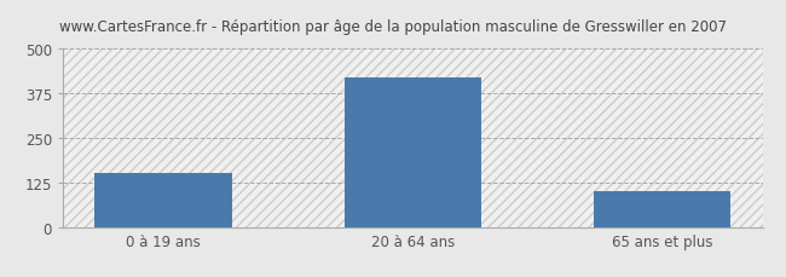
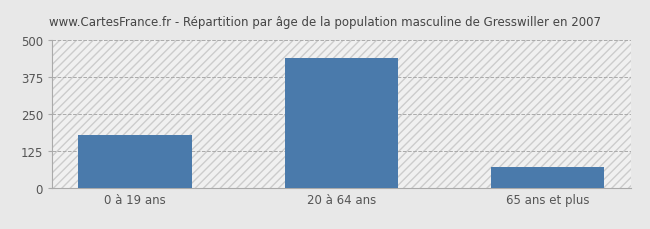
0 à 19 ans: 150 -> 180
20 à 64 ans: 420 -> 440
65 ans et plus: 100 -> 70
